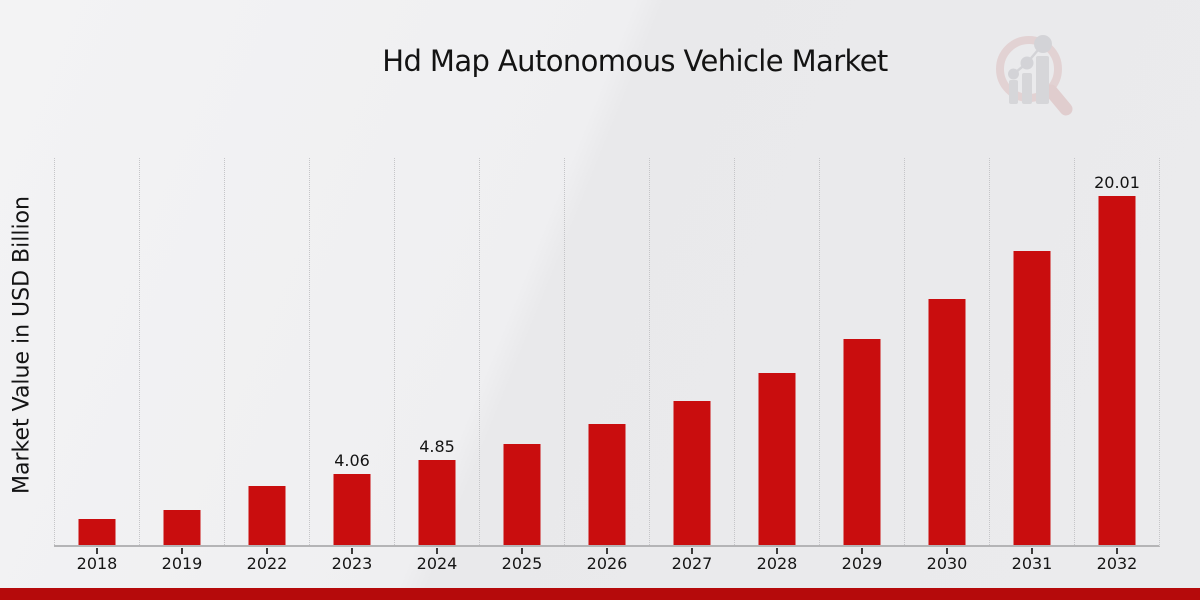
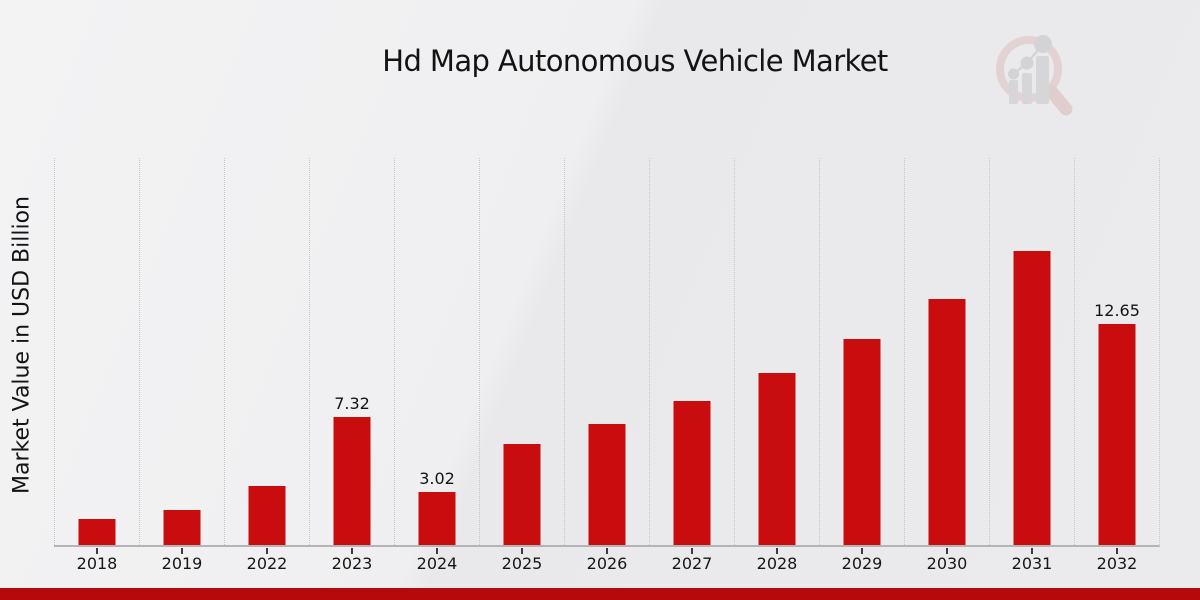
2023: 4.06 -> 7.32
2024: 4.85 -> 3.02
2032: 20.01 -> 12.65
